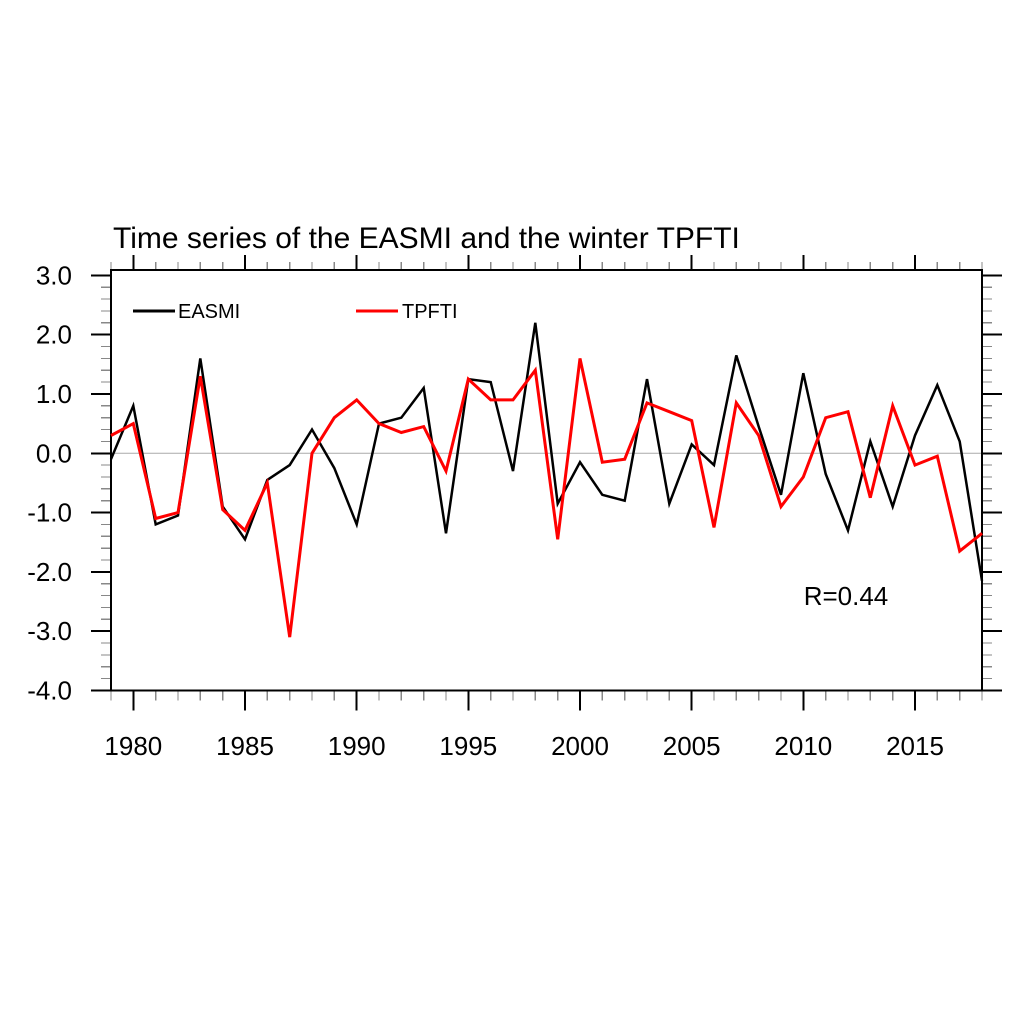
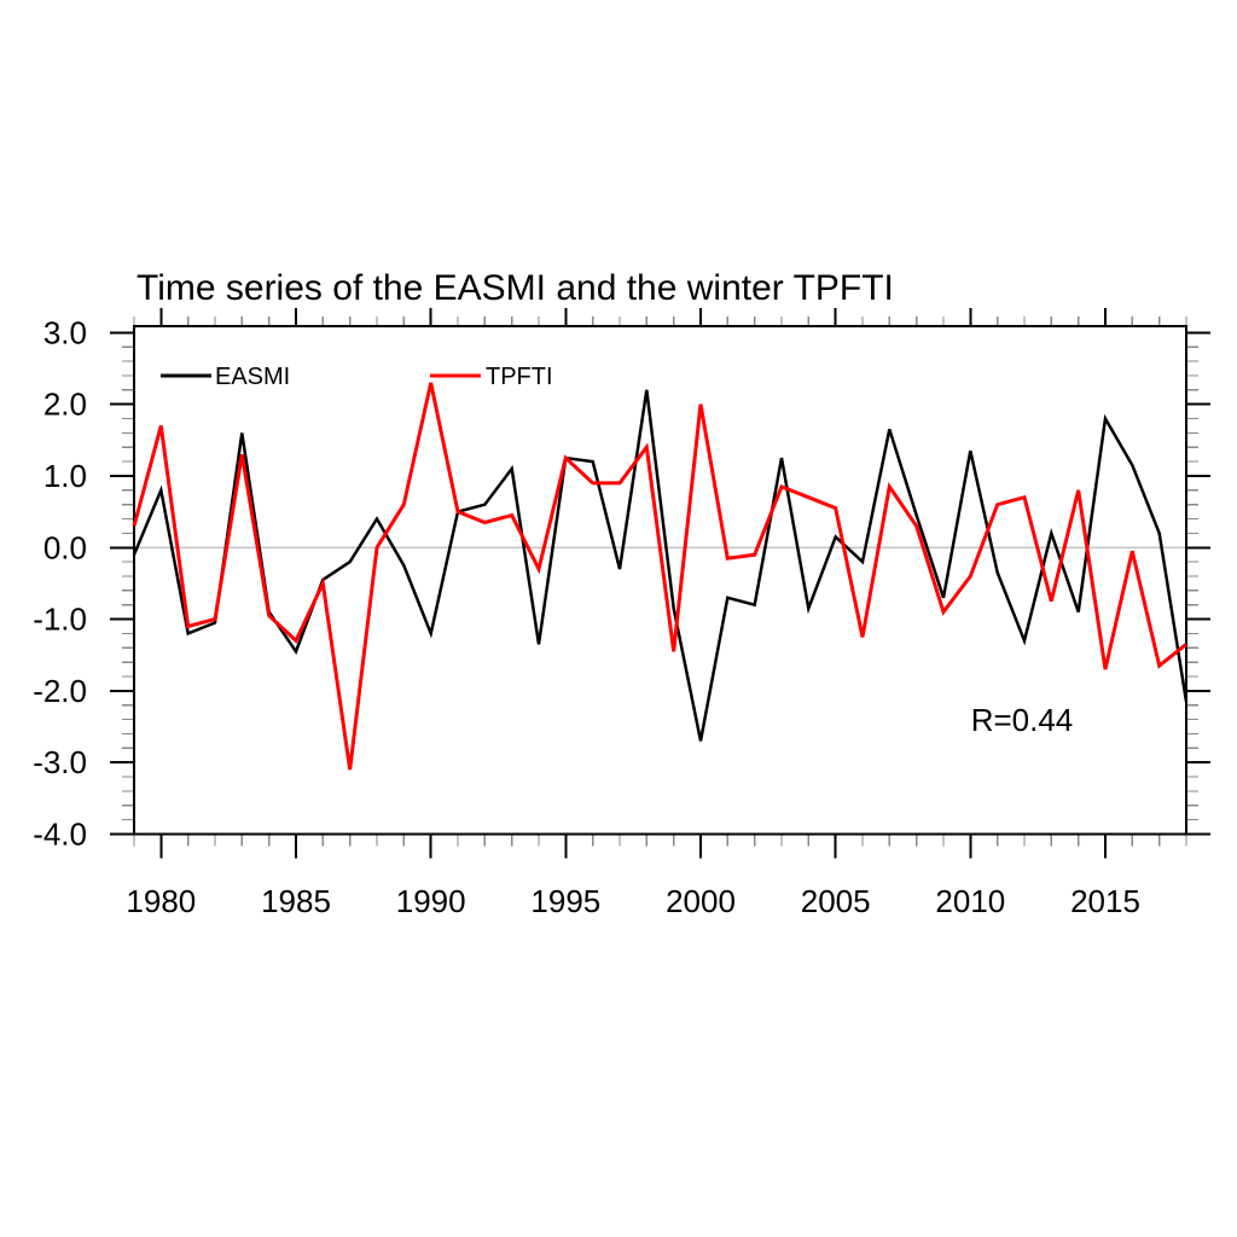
TPFTI/1980: 0.5 -> 1.7
TPFTI/1990: 0.9 -> 2.3
EASMI/2000: -0.1 -> -2.7
TPFTI/2000: 1.6 -> 2.0
EASMI/2015: 0.3 -> 1.8
TPFTI/2015: -0.2 -> -1.7
